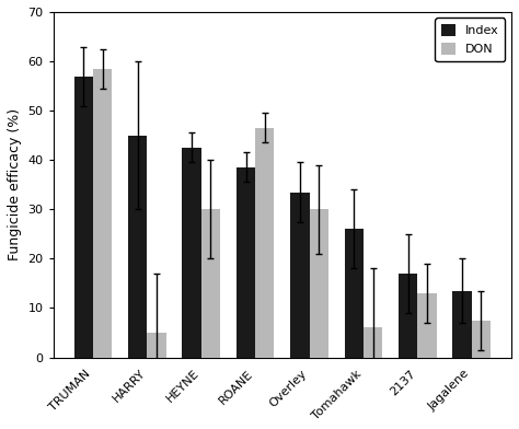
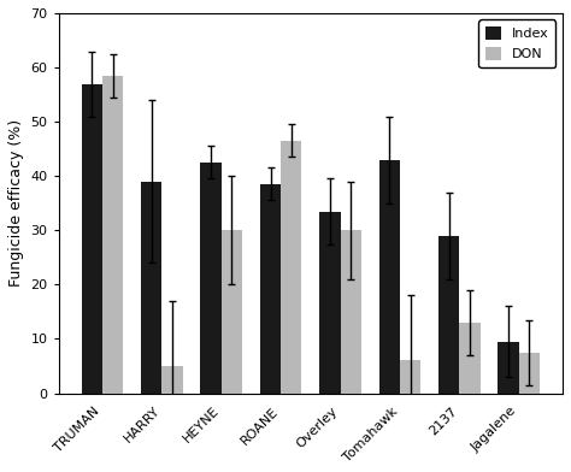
Index/HARRY: 45.0 -> 39.0
Index/Tomahawk: 26.0 -> 43.0
Index/2137: 17.0 -> 29.0
Index/Jagalene: 13.5 -> 9.5
